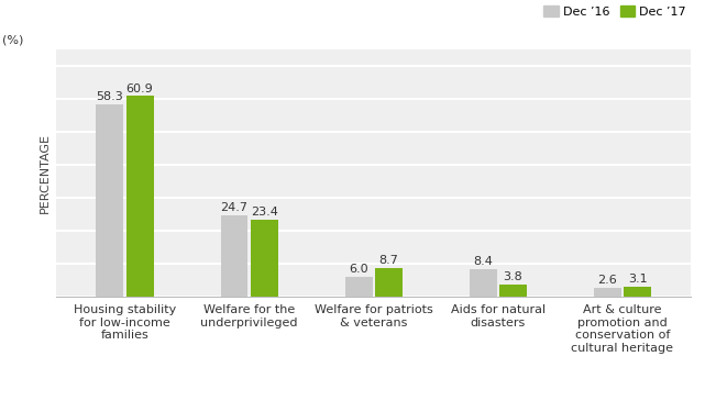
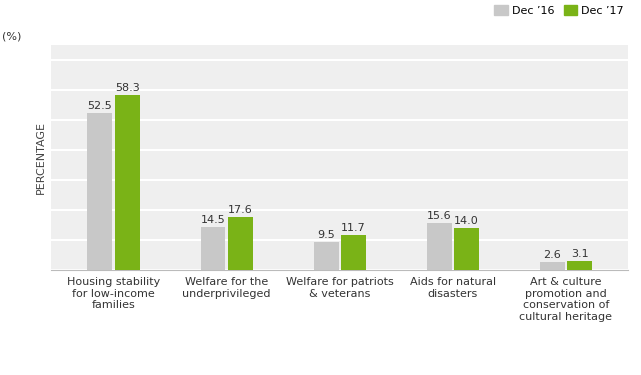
Dec ’16/Housing stability for low-income families: 58.3 -> 52.5
Dec ’17/Housing stability for low-income families: 60.9 -> 58.3
Dec ’16/Welfare for the underprivileged: 24.7 -> 14.5
Dec ’17/Welfare for the underprivileged: 23.4 -> 17.6
Dec ’16/Welfare for patriots & veterans: 6.0 -> 9.5
Dec ’17/Welfare for patriots & veterans: 8.7 -> 11.7
Dec ’16/Aids for natural disasters: 8.4 -> 15.6
Dec ’17/Aids for natural disasters: 3.8 -> 14.0
